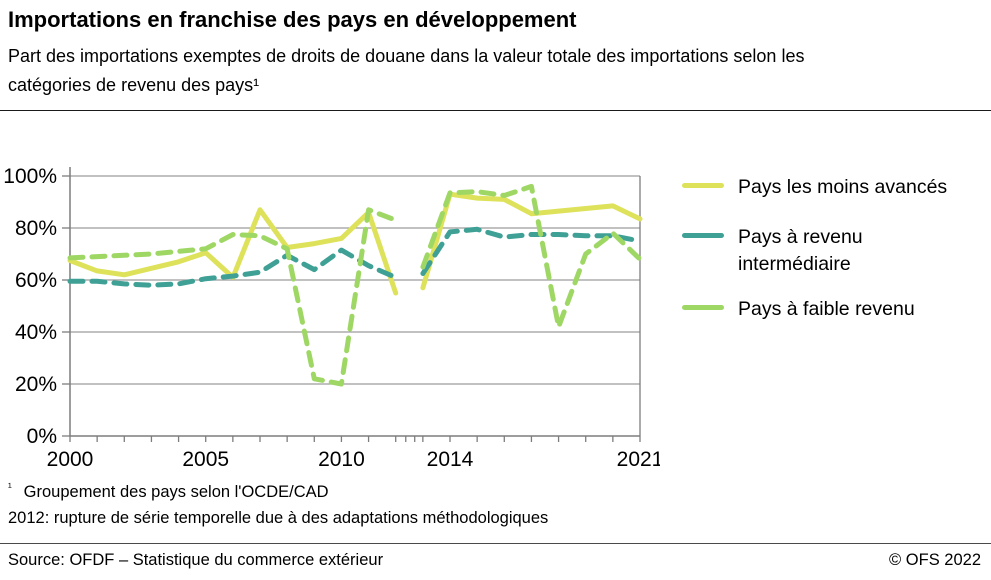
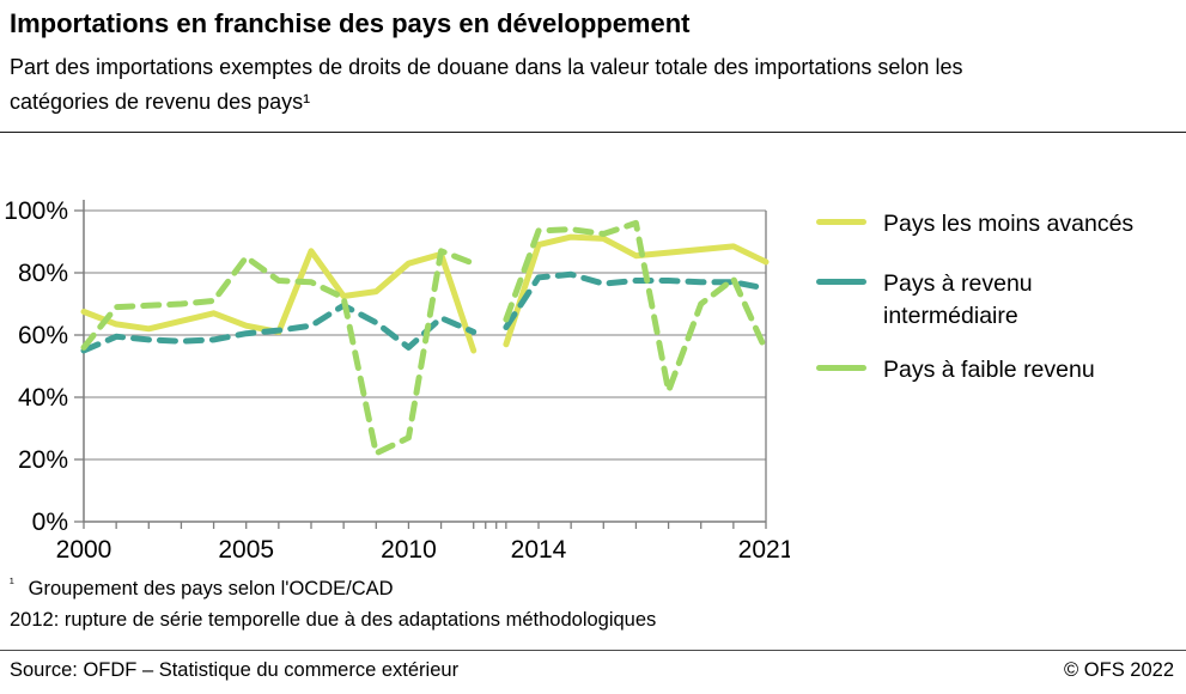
Pays à revenu intermédiaire/2000: 60% -> 55%
Pays à faible revenu/2000: 68% -> 56%
Pays les moins avancés/2005: 70% -> 63%
Pays à faible revenu/2005: 72% -> 85%
Pays les moins avancés/2010: 76% -> 83%
Pays à revenu intermédiaire/2010: 72% -> 56%
Pays à faible revenu/2010: 20% -> 27%
Pays les moins avancés/2014: 93% -> 89%
Pays à faible revenu/2021: 68% -> 55%
